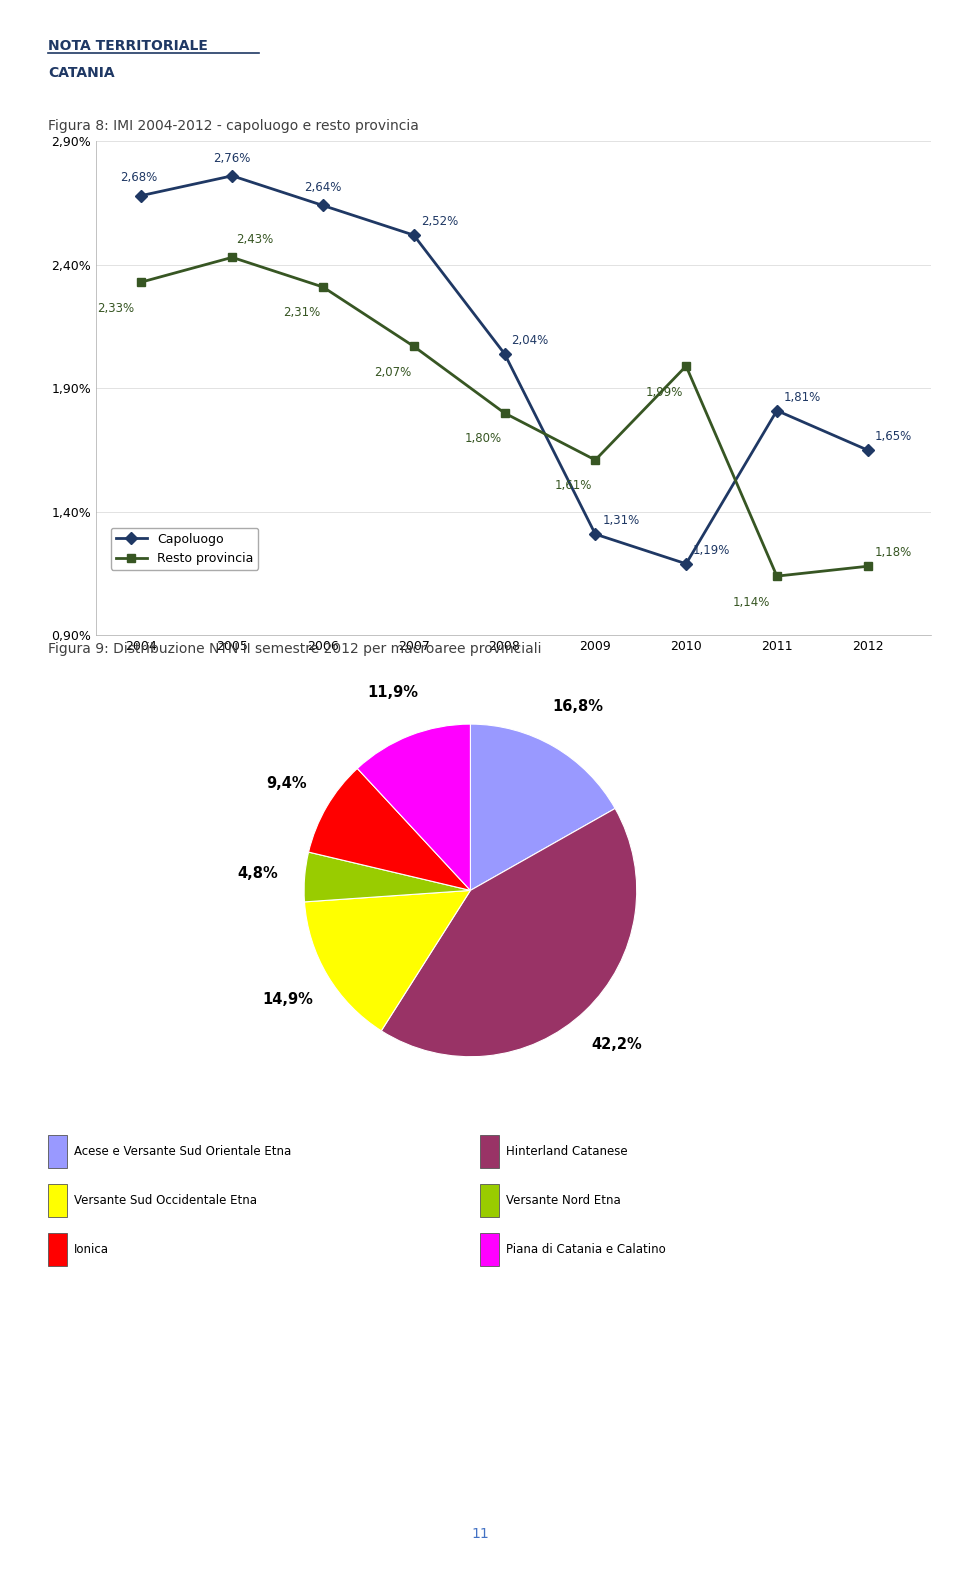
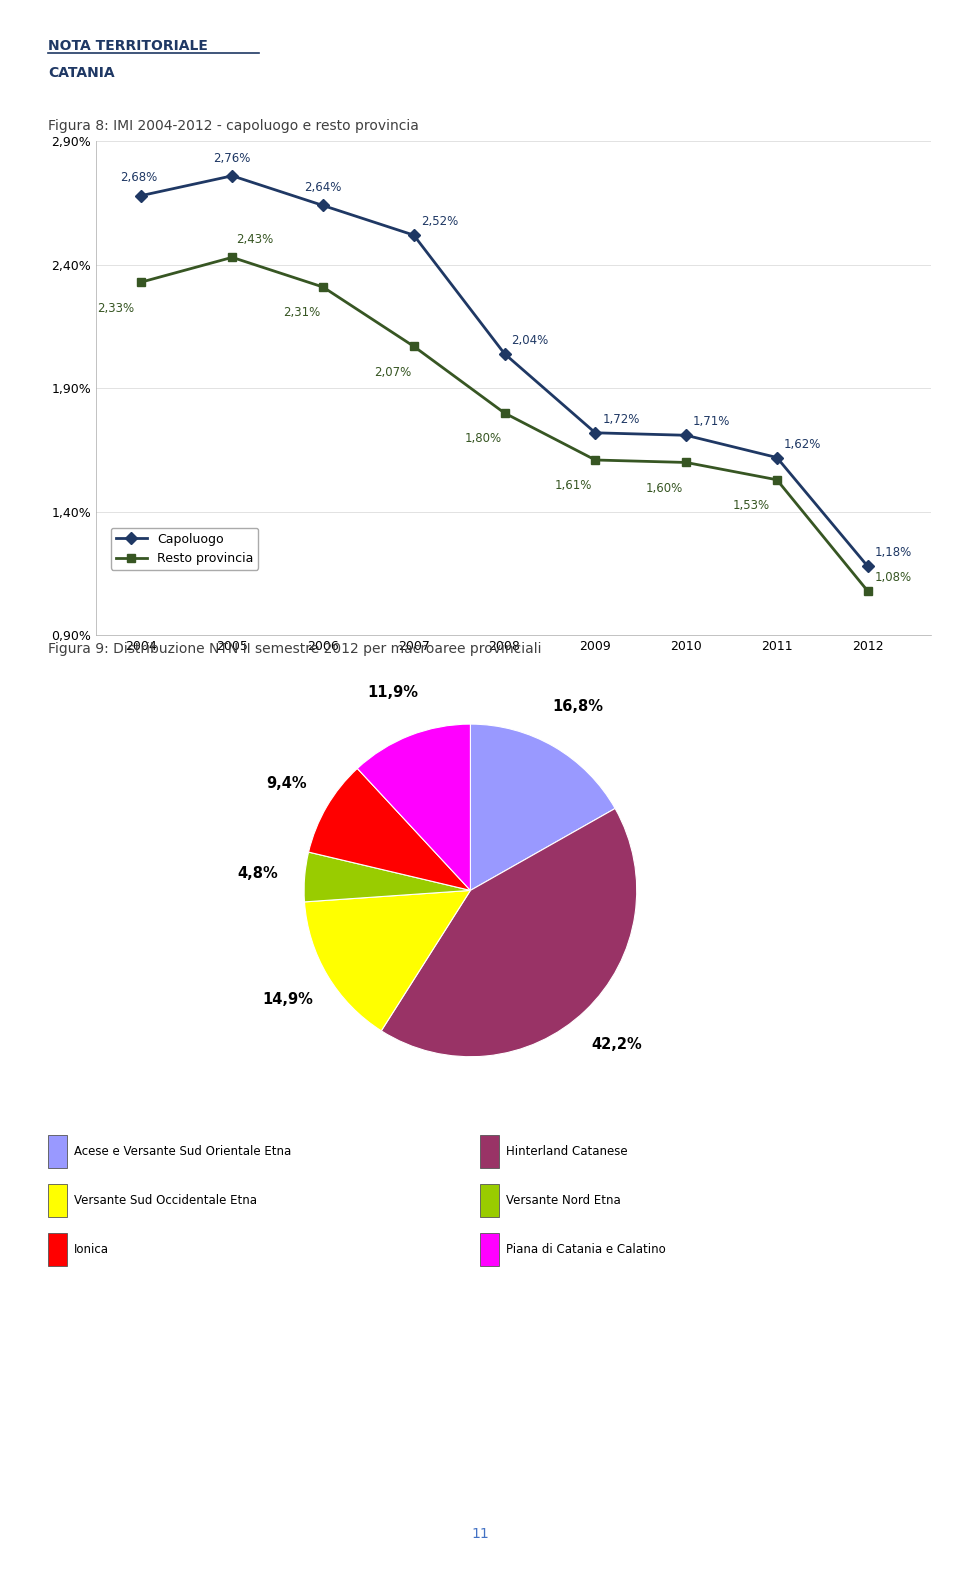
Capoluogo/2009: 1,31% -> 1,72%
Capoluogo/2010: 1,19% -> 1,71%
Resto provincia/2010: 1,99% -> 1,60%
Capoluogo/2011: 1,81% -> 1,62%
Resto provincia/2011: 1,14% -> 1,53%
Capoluogo/2012: 1,65% -> 1,18%
Resto provincia/2012: 1,18% -> 1,08%
